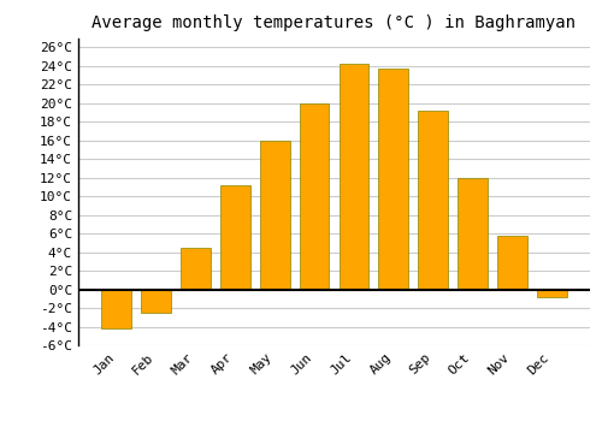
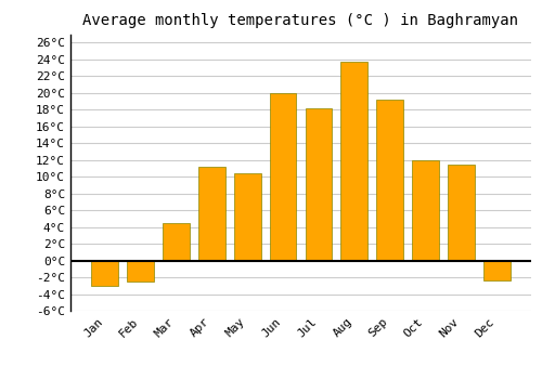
Jan: -4.2°C -> -3.0°C
May: 16.0°C -> 10.4°C
Jul: 24.2°C -> 18.2°C
Nov: 5.8°C -> 11.4°C
Dec: -0.8°C -> -2.4°C
